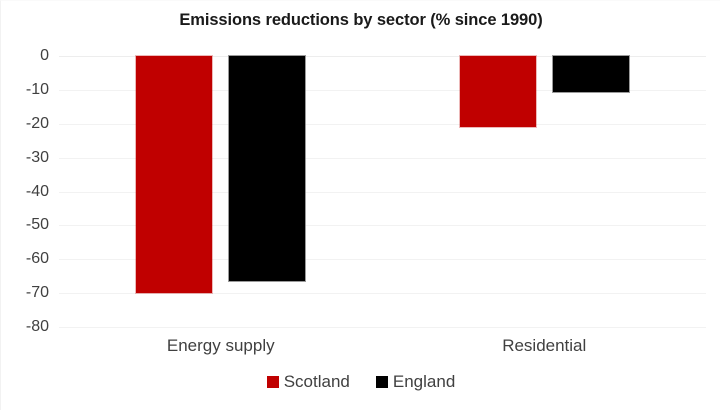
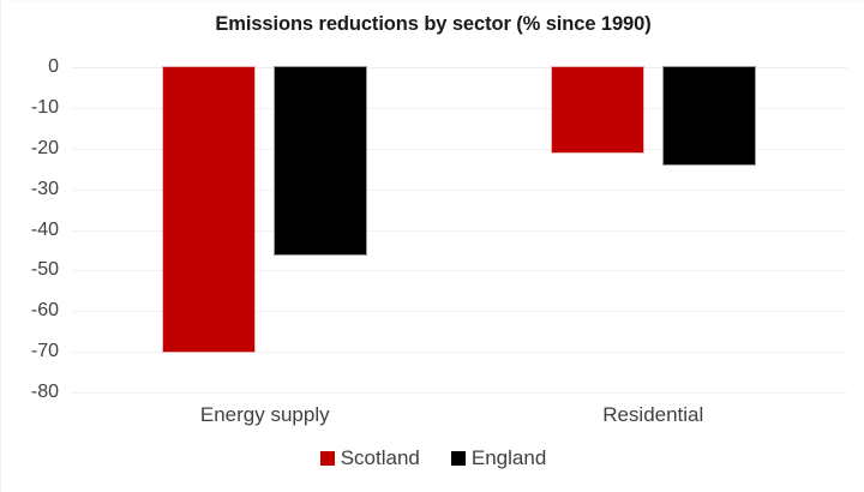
England/Energy supply: -66 -> -46
England/Residential: -10 -> -24
